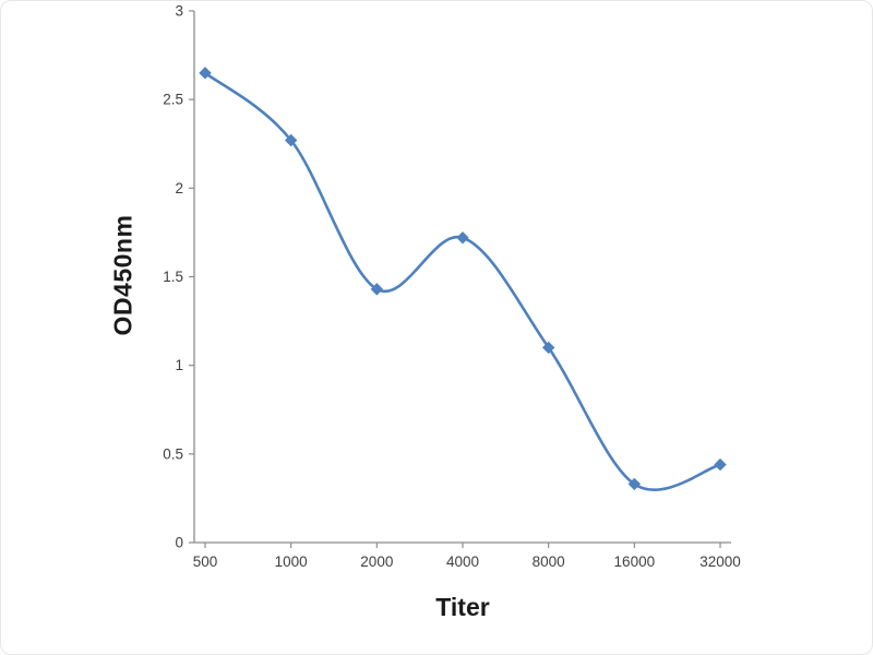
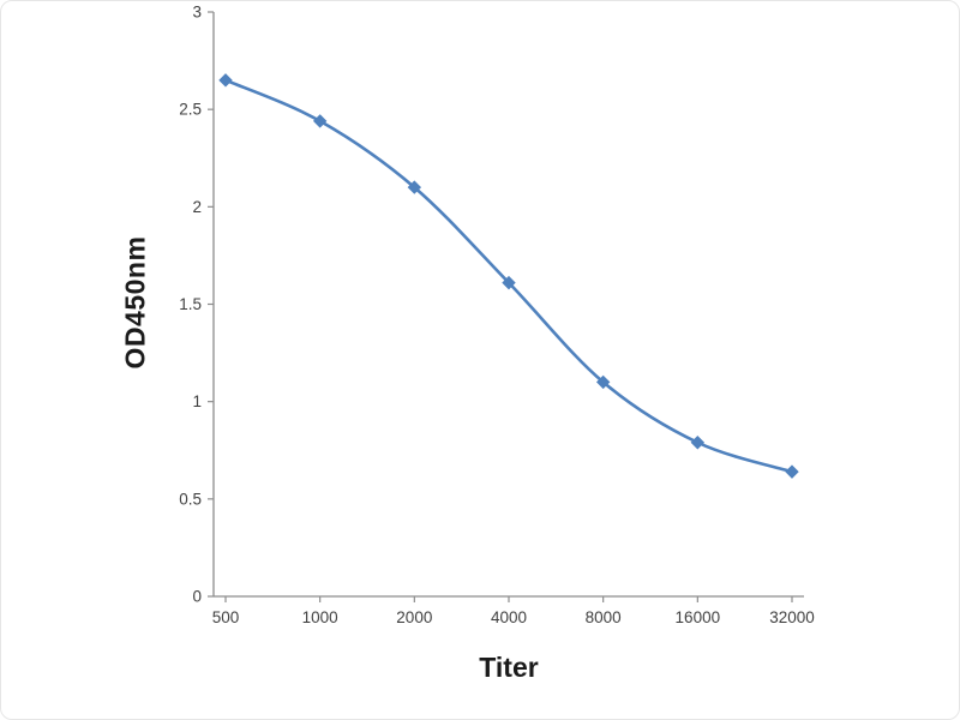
1000: 2.27 -> 2.44
2000: 1.43 -> 2.10
4000: 1.72 -> 1.61
16000: 0.33 -> 0.79
32000: 0.44 -> 0.64
